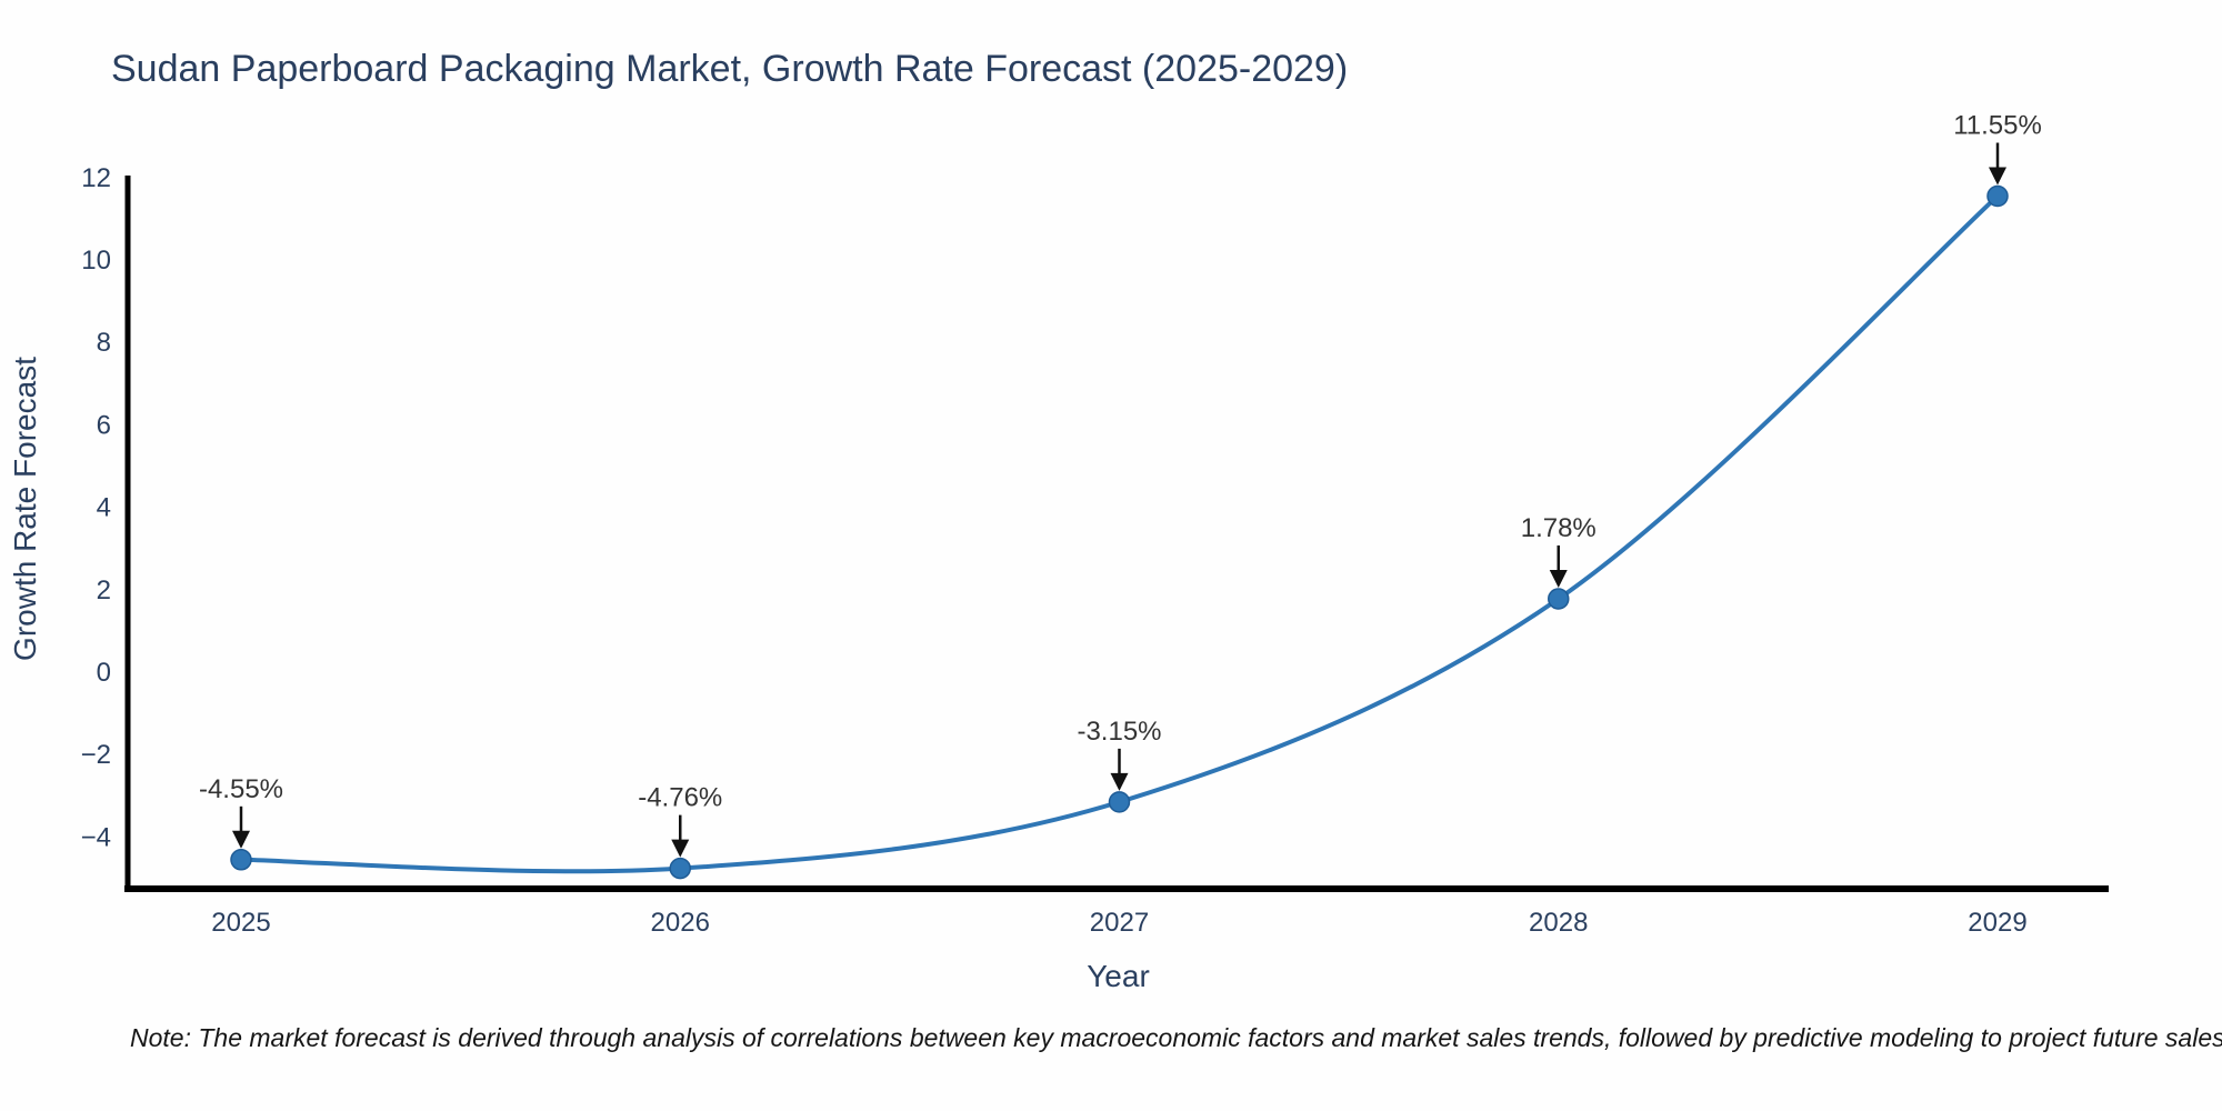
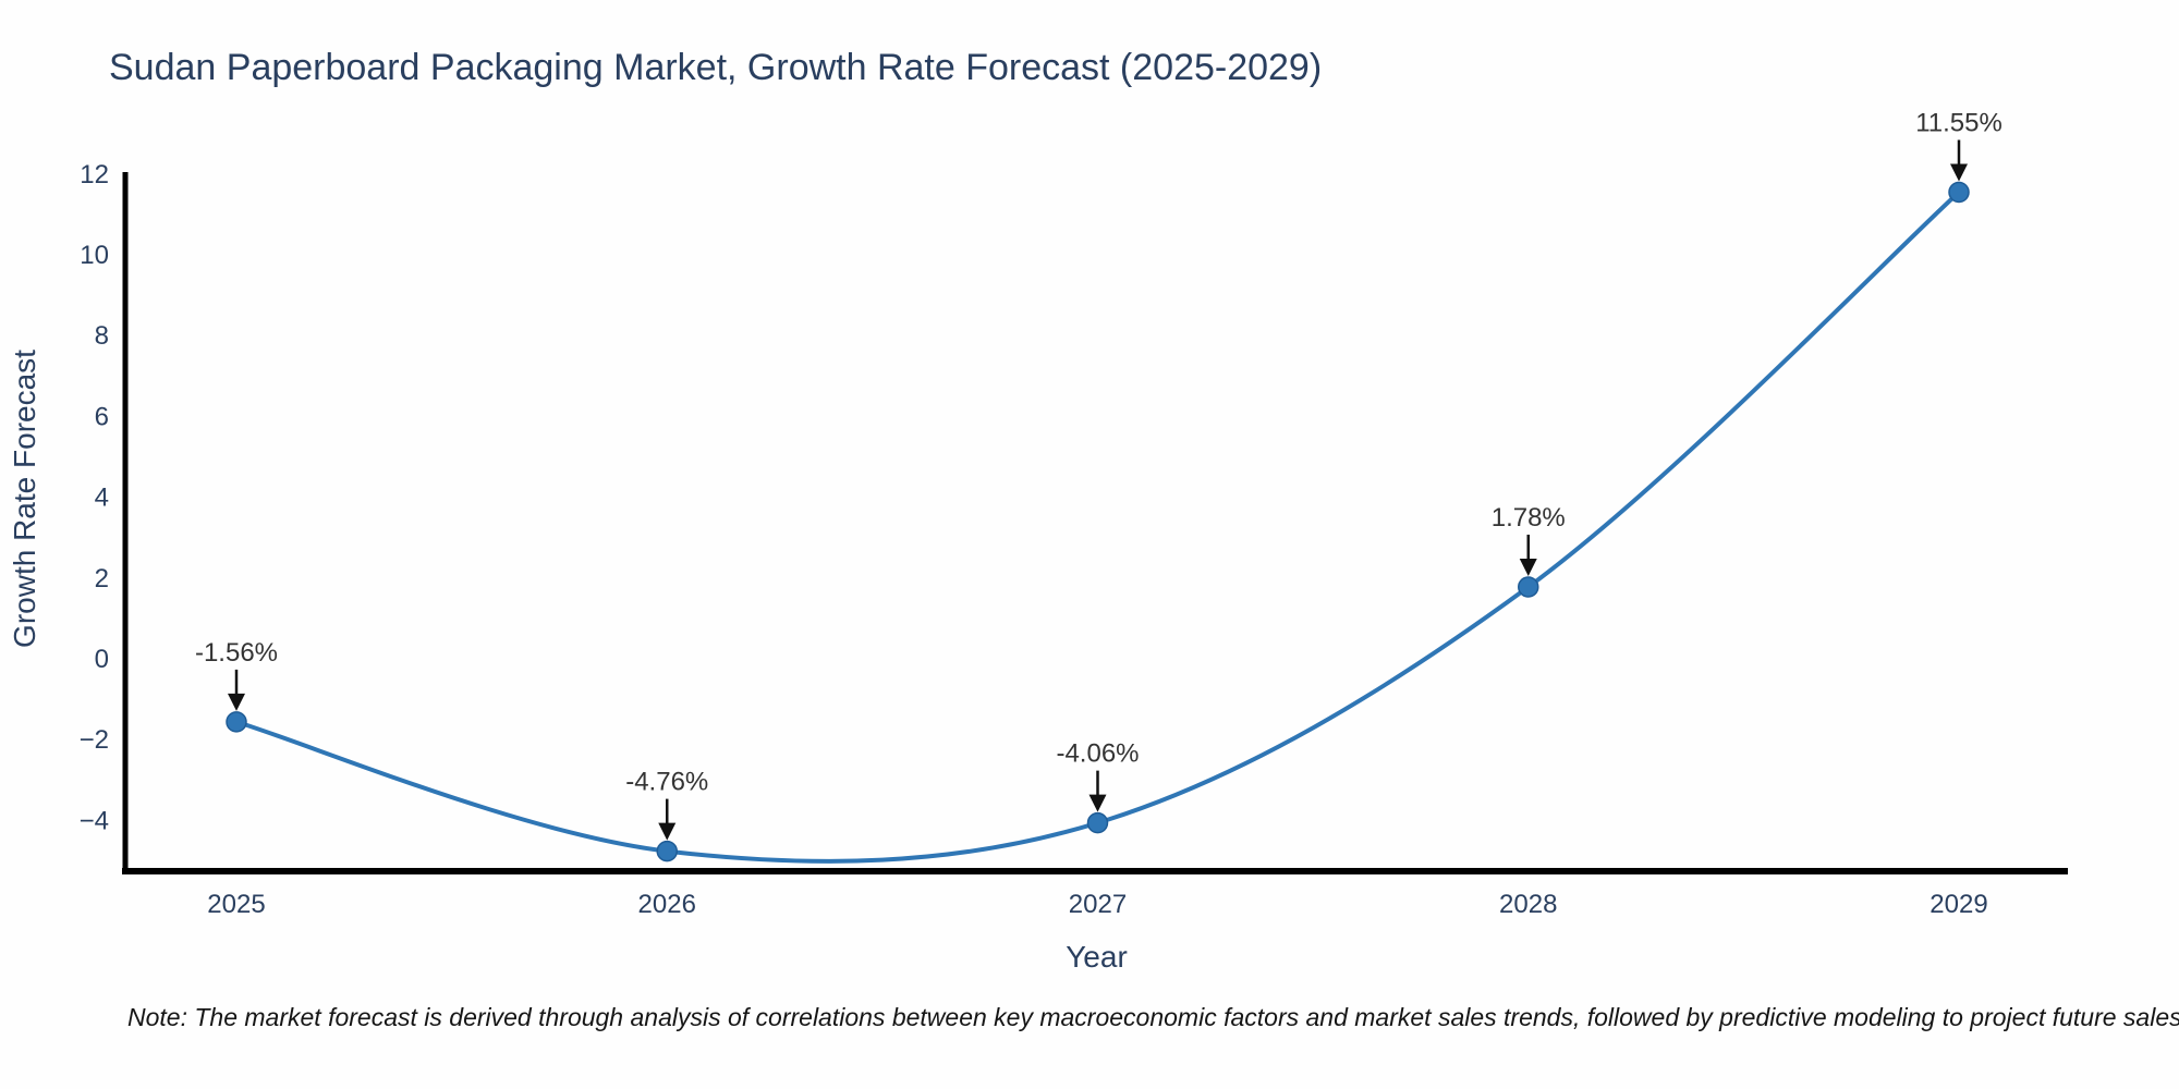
2025: -4.55% -> -1.56%
2027: -3.15% -> -4.06%
